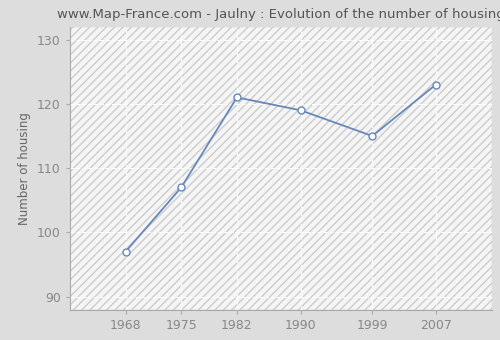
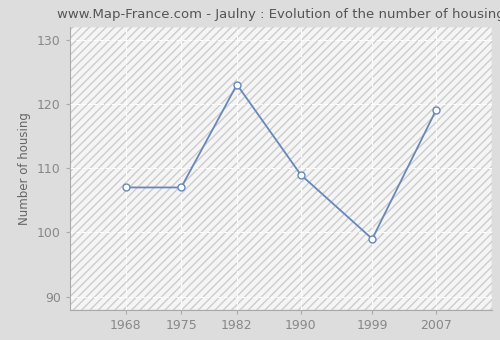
1968: 97 -> 107
1982: 121 -> 123
1990: 119 -> 109
1999: 115 -> 99
2007: 123 -> 119
